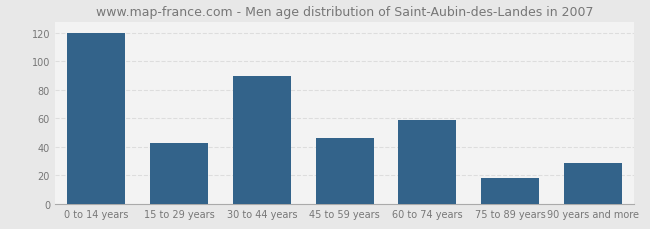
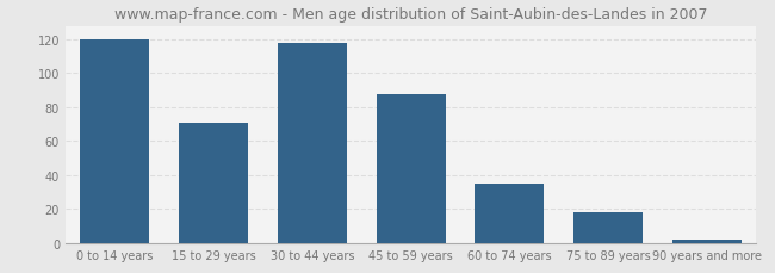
15 to 29 years: 43 -> 71
30 to 44 years: 90 -> 118
45 to 59 years: 46 -> 88
60 to 74 years: 59 -> 35
90 years and more: 29 -> 2
